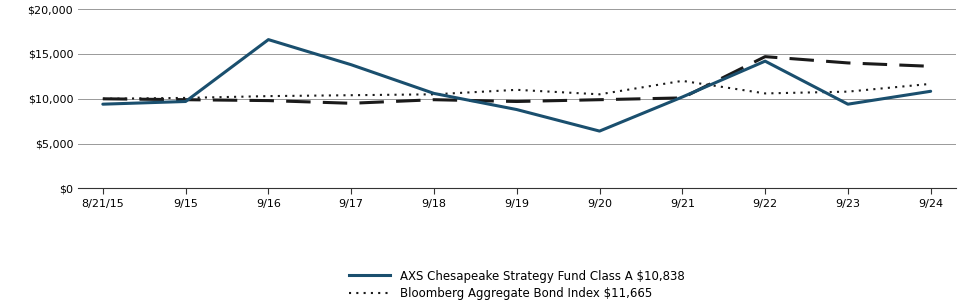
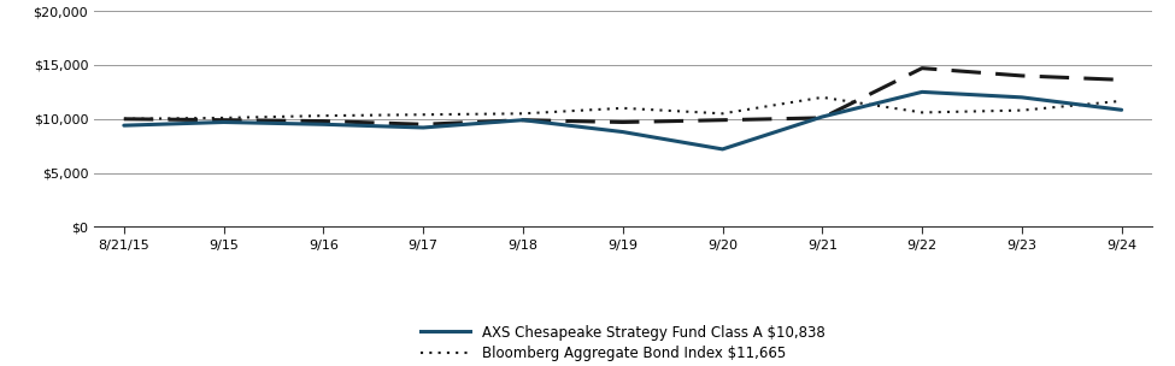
AXS Chesapeake Strategy Fund Class A $10,838/9/16: $16,600 -> $9,500
AXS Chesapeake Strategy Fund Class A $10,838/9/17: $13,800 -> $9,200
AXS Chesapeake Strategy Fund Class A $10,838/9/18: $10,600 -> $9,900
AXS Chesapeake Strategy Fund Class A $10,838/9/20: $6,400 -> $7,200
AXS Chesapeake Strategy Fund Class A $10,838/9/22: $14,200 -> $12,500
AXS Chesapeake Strategy Fund Class A $10,838/9/23: $9,400 -> $12,000
